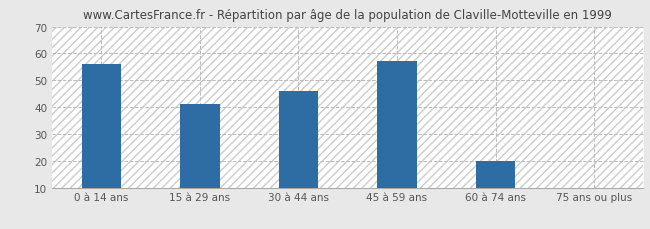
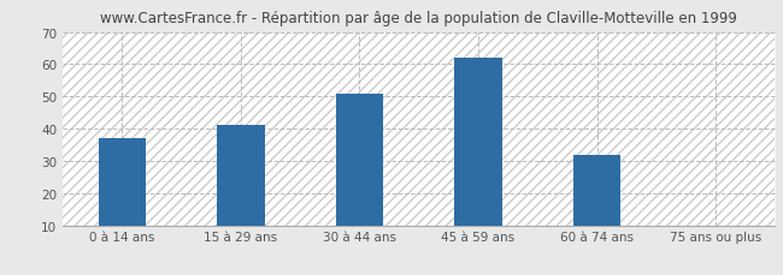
0 à 14 ans: 56 -> 37
30 à 44 ans: 46 -> 51
45 à 59 ans: 57 -> 62
60 à 74 ans: 20 -> 32
